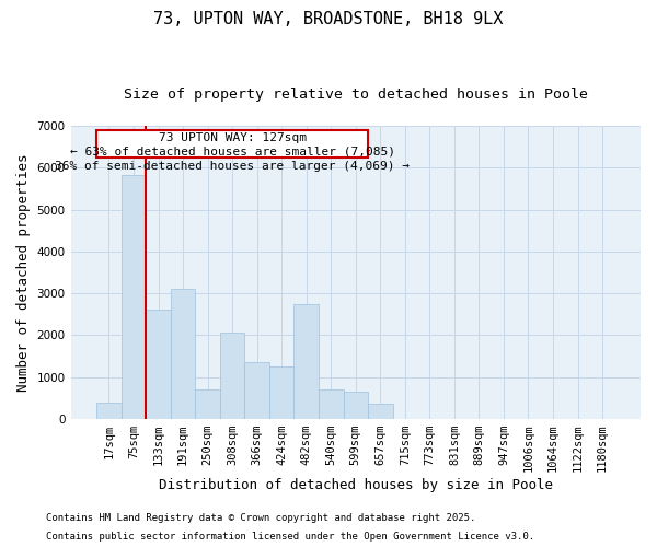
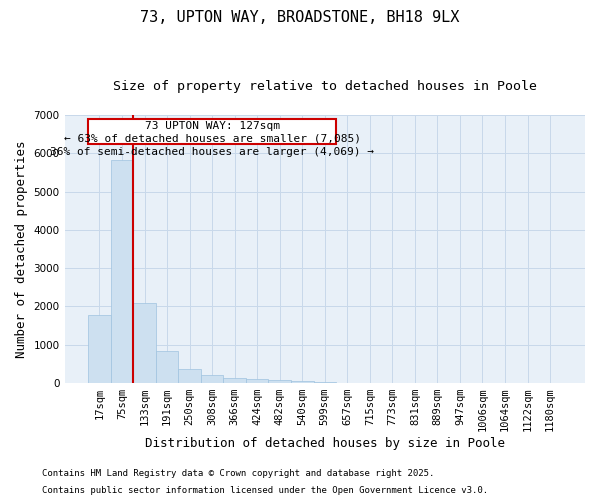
17sqm: 400 -> 1780
133sqm: 2600 -> 2090
191sqm: 3100 -> 820
250sqm: 700 -> 370
308sqm: 2050 -> 210
366sqm: 1350 -> 120
424sqm: 1250 -> 90
482sqm: 2750 -> 80
540sqm: 700 -> 50
599sqm: 650 -> 10
657sqm: 350 -> 0
